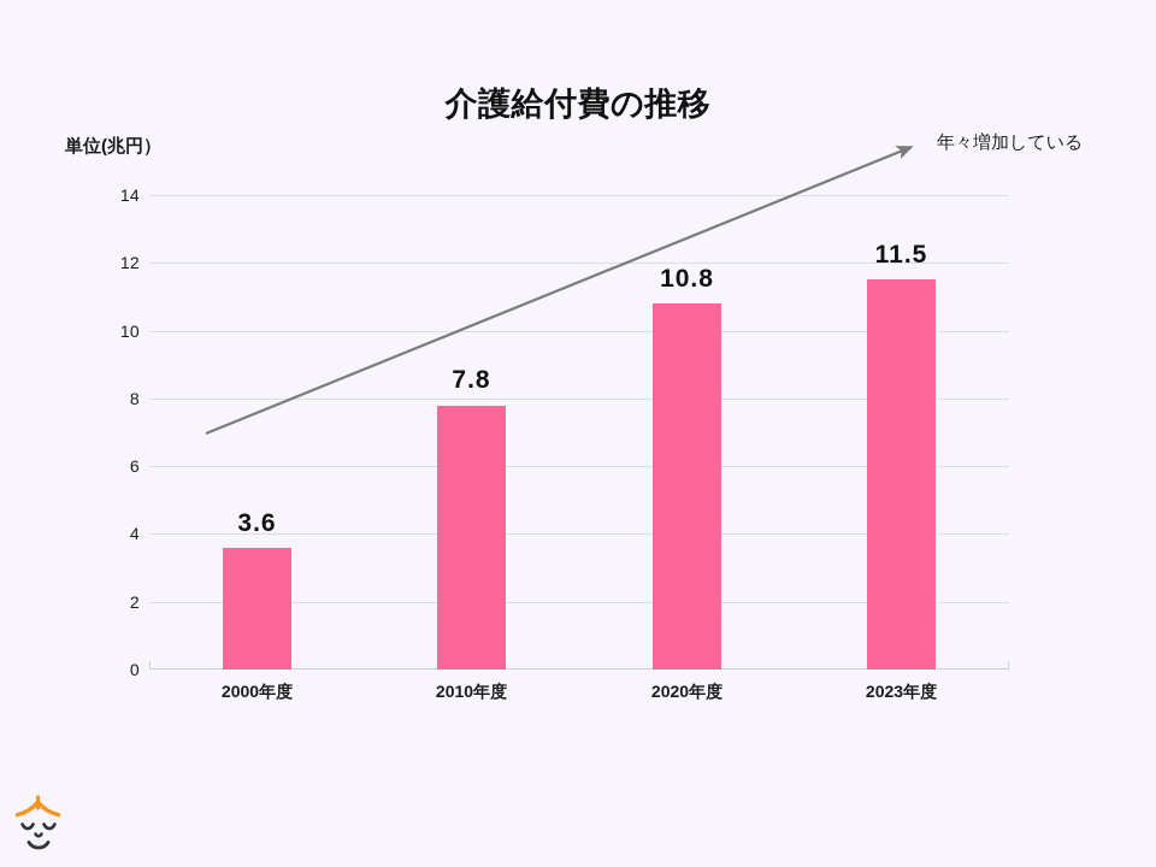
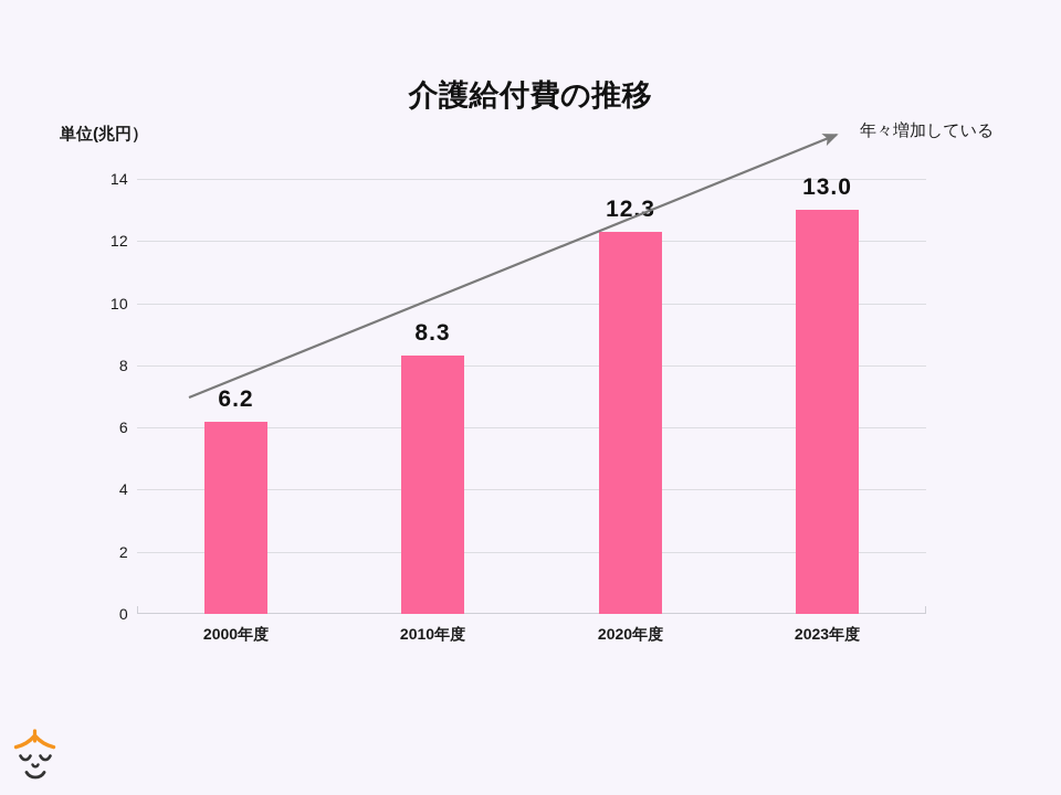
2000年度: 3.6 -> 6.2
2010年度: 7.8 -> 8.3
2020年度: 10.8 -> 12.3
2023年度: 11.5 -> 13.0
